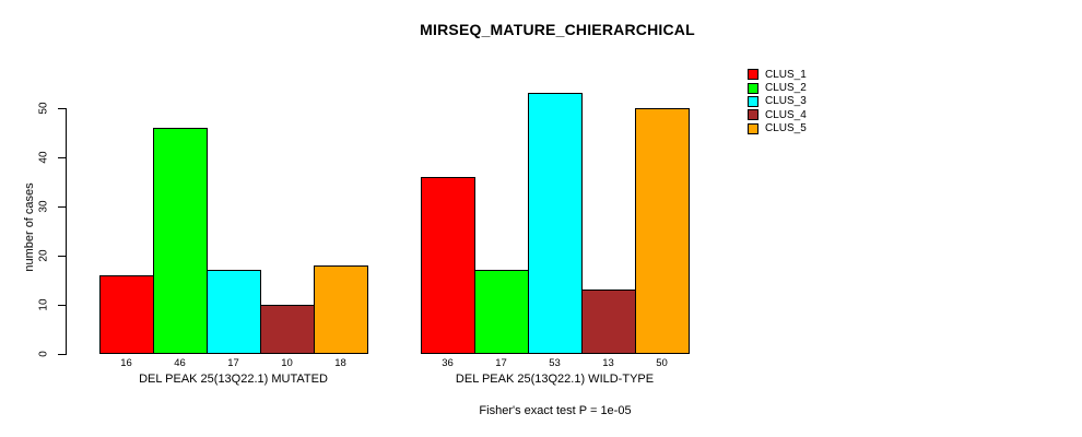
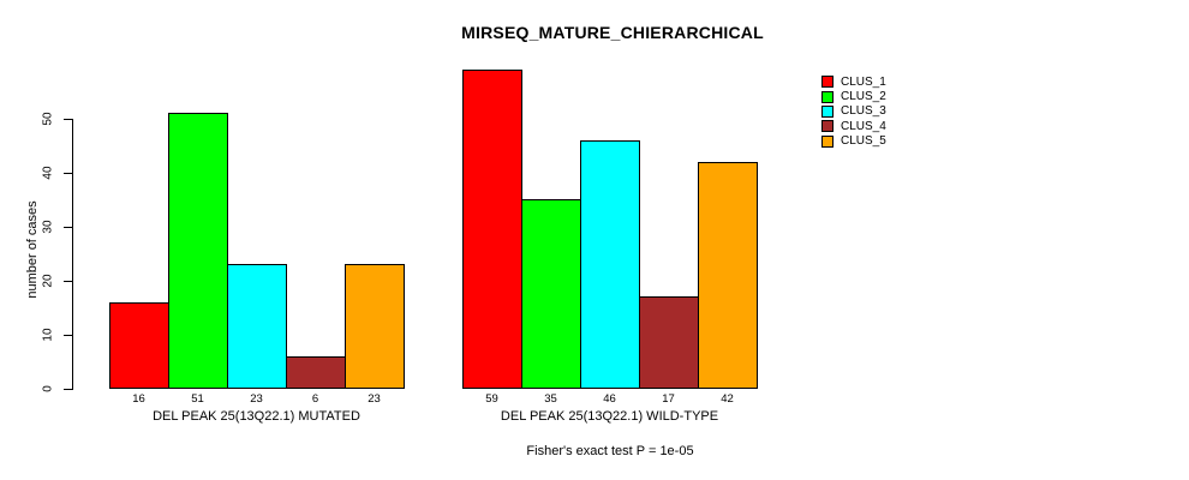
CLUS_2/DEL PEAK 25(13Q22.1) MUTATED: 46 -> 51
CLUS_3/DEL PEAK 25(13Q22.1) MUTATED: 17 -> 23
CLUS_4/DEL PEAK 25(13Q22.1) MUTATED: 10 -> 6
CLUS_5/DEL PEAK 25(13Q22.1) MUTATED: 18 -> 23
CLUS_1/DEL PEAK 25(13Q22.1) WILD-TYPE: 36 -> 59
CLUS_2/DEL PEAK 25(13Q22.1) WILD-TYPE: 17 -> 35
CLUS_3/DEL PEAK 25(13Q22.1) WILD-TYPE: 53 -> 46
CLUS_4/DEL PEAK 25(13Q22.1) WILD-TYPE: 13 -> 17
CLUS_5/DEL PEAK 25(13Q22.1) WILD-TYPE: 50 -> 42
